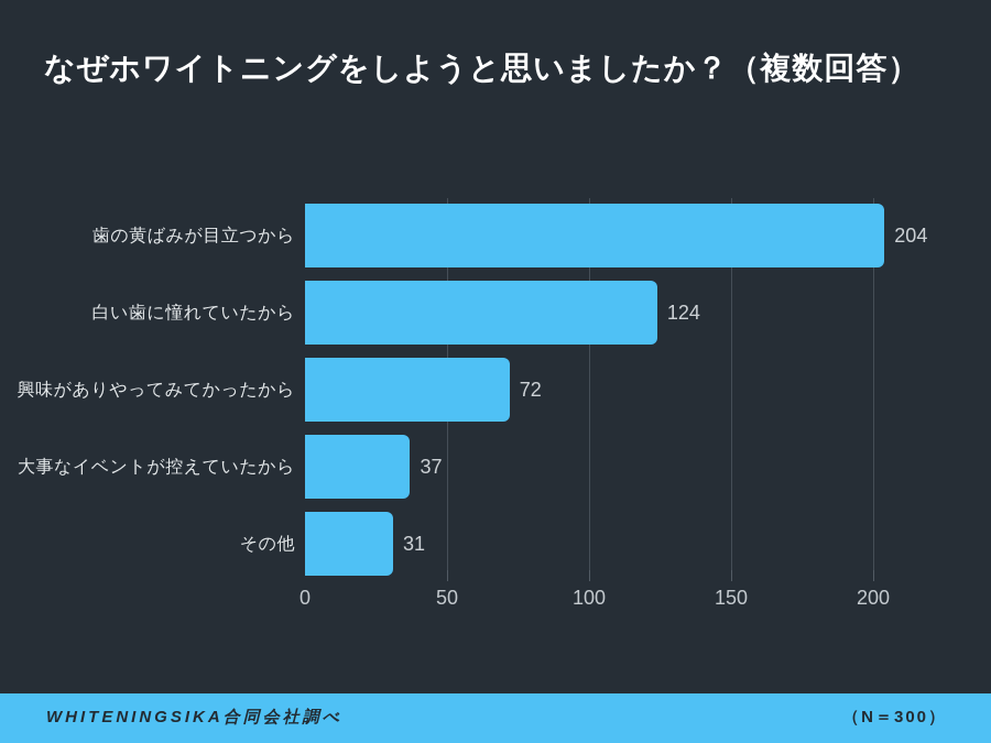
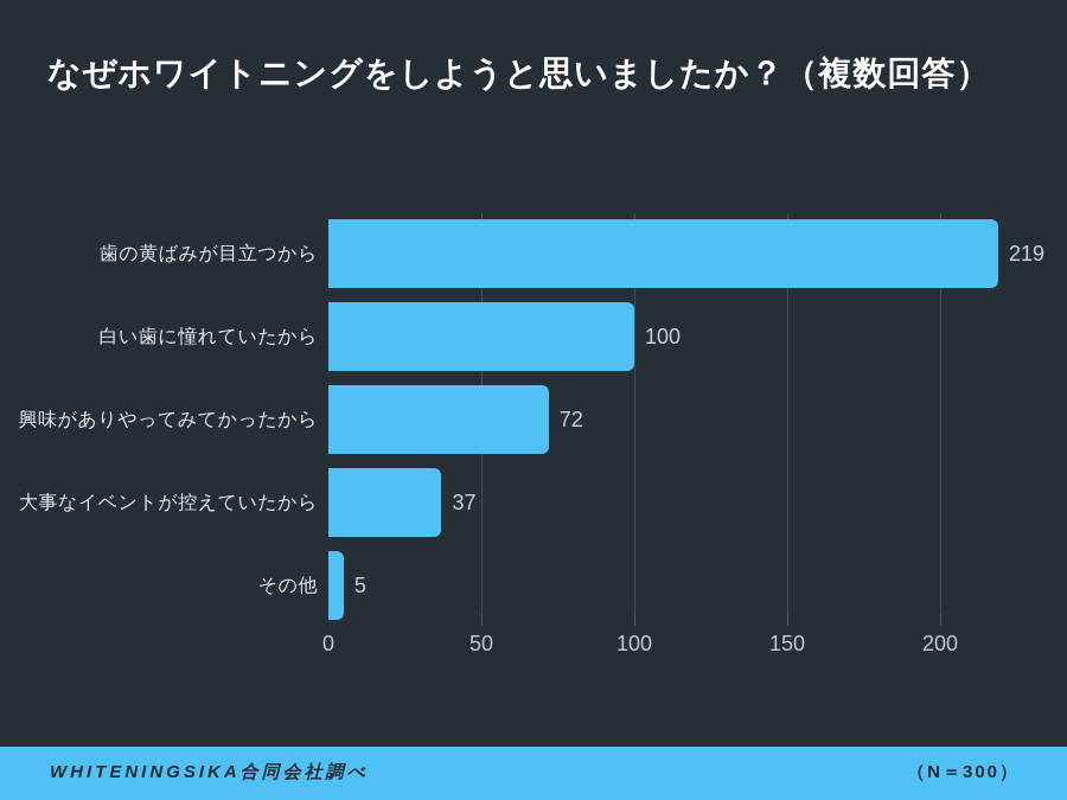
歯の黄ばみが目立つから: 204 -> 219
白い歯に憧れていたから: 124 -> 100
その他: 31 -> 5
